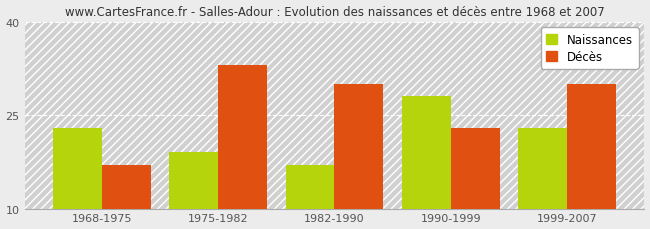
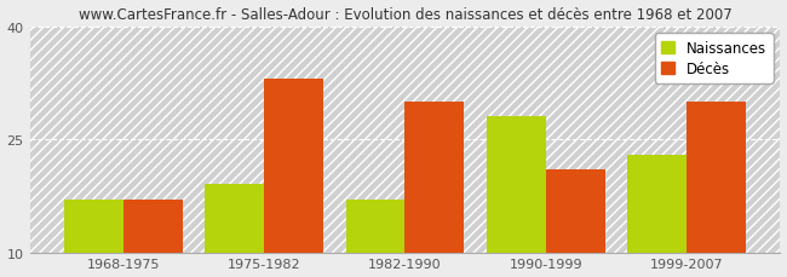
Naissances/1968-1975: 23 -> 17
Décès/1990-1999: 23 -> 21
